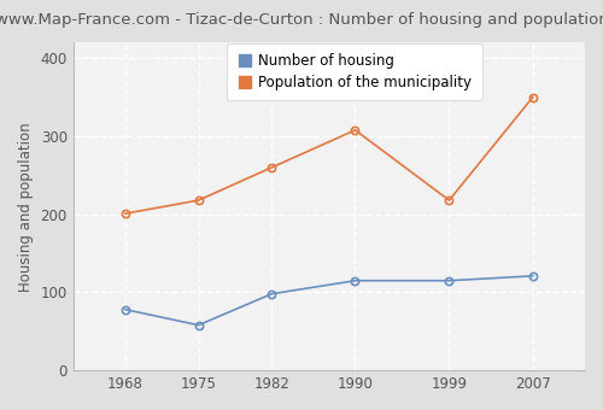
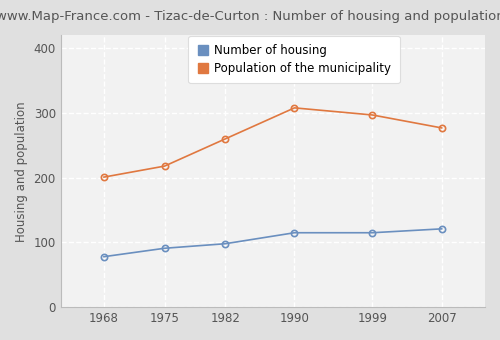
Number of housing/1975: 58 -> 91
Population of the municipality/1999: 218 -> 297
Population of the municipality/2007: 350 -> 277
